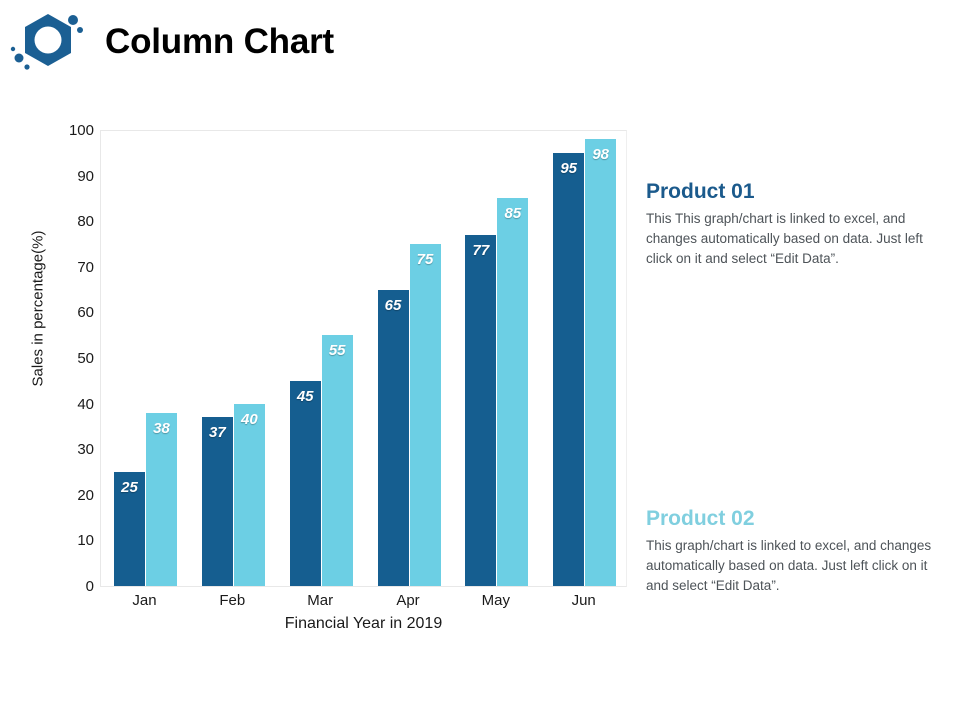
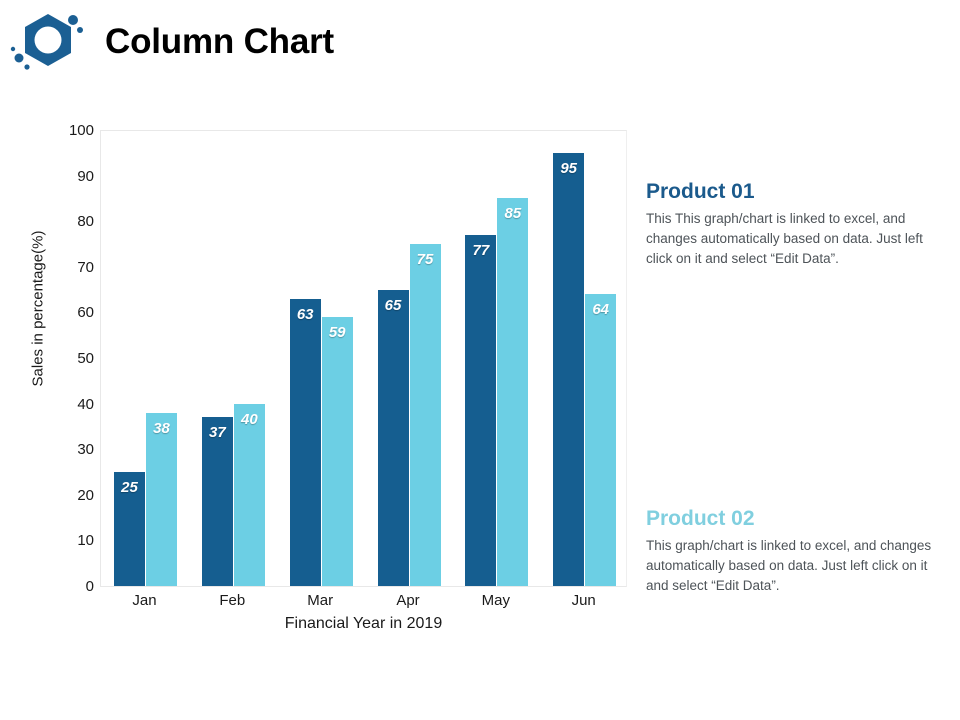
Product 01/Mar: 45 -> 63
Product 02/Mar: 55 -> 59
Product 02/Jun: 98 -> 64
